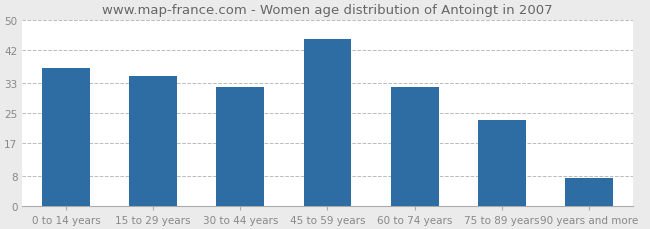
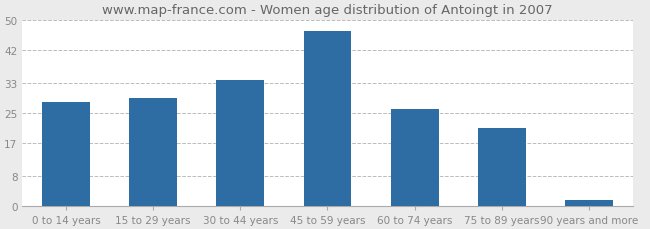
0 to 14 years: 37.0 -> 28.0
15 to 29 years: 35.0 -> 29.0
30 to 44 years: 32.0 -> 34.0
45 to 59 years: 45.0 -> 47.0
60 to 74 years: 32.0 -> 26.0
75 to 89 years: 23.0 -> 21.0
90 years and more: 7.5 -> 1.5
